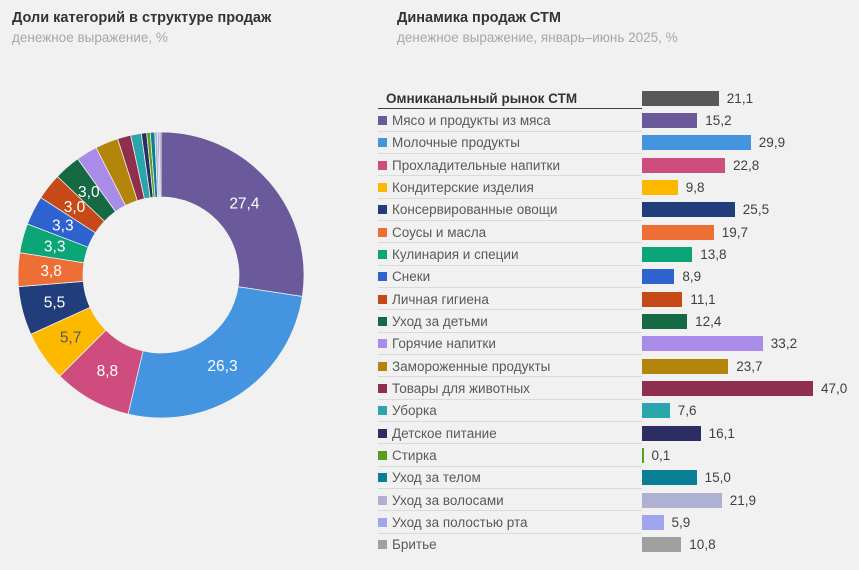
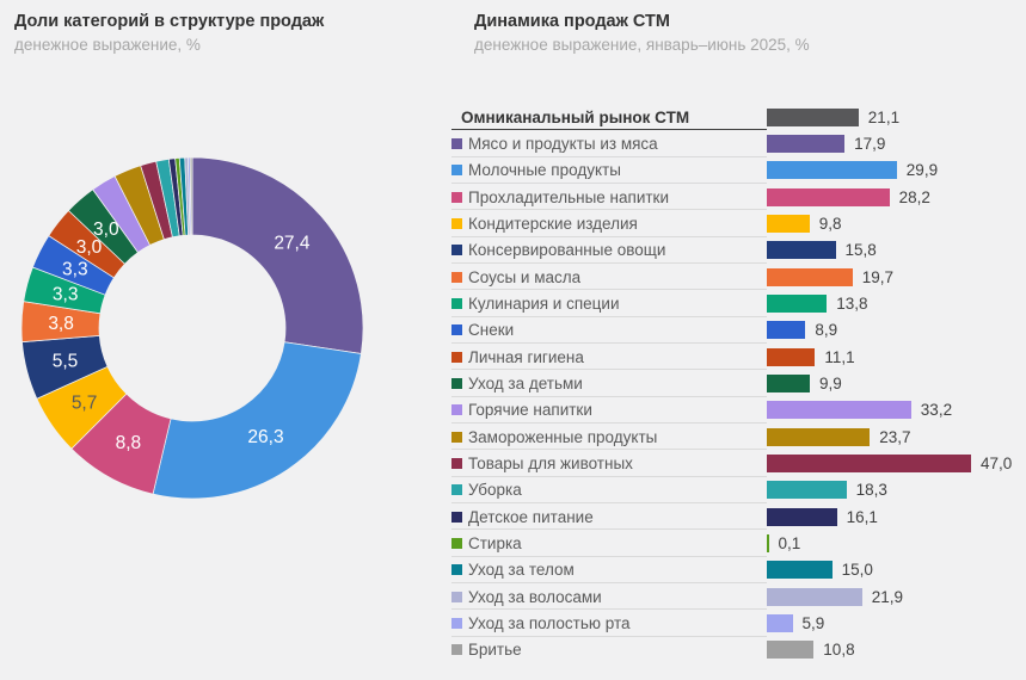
Динамика продаж СТМ/Мясо и продукты из мяса: 15,2 -> 17,9
Динамика продаж СТМ/Прохладительные напитки: 22,8 -> 28,2
Динамика продаж СТМ/Консервированные овощи: 25,5 -> 15,8
Динамика продаж СТМ/Уход за детьми: 12,4 -> 9,9
Динамика продаж СТМ/Уборка: 7,6 -> 18,3
